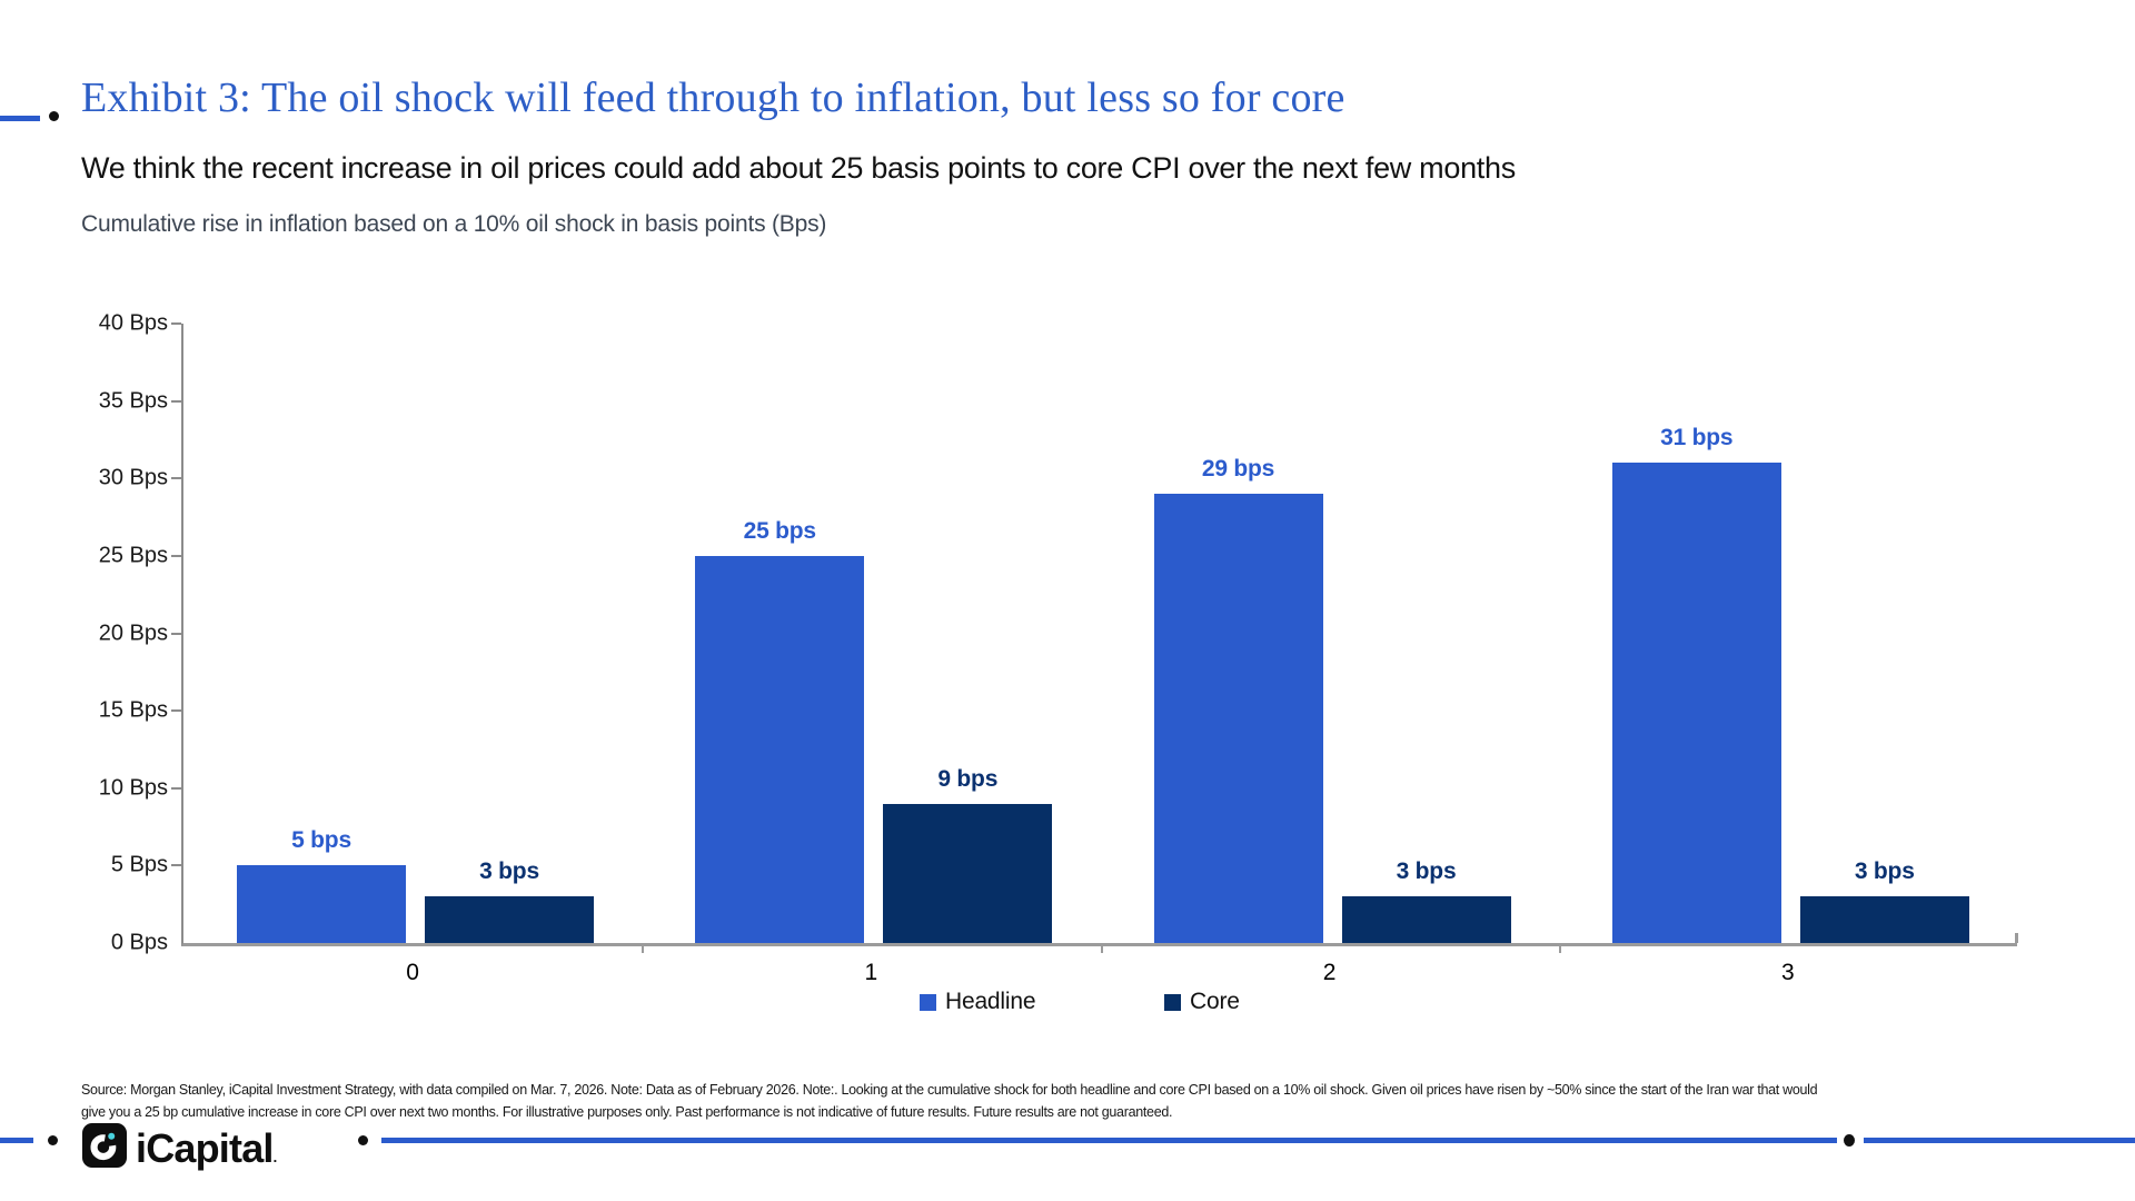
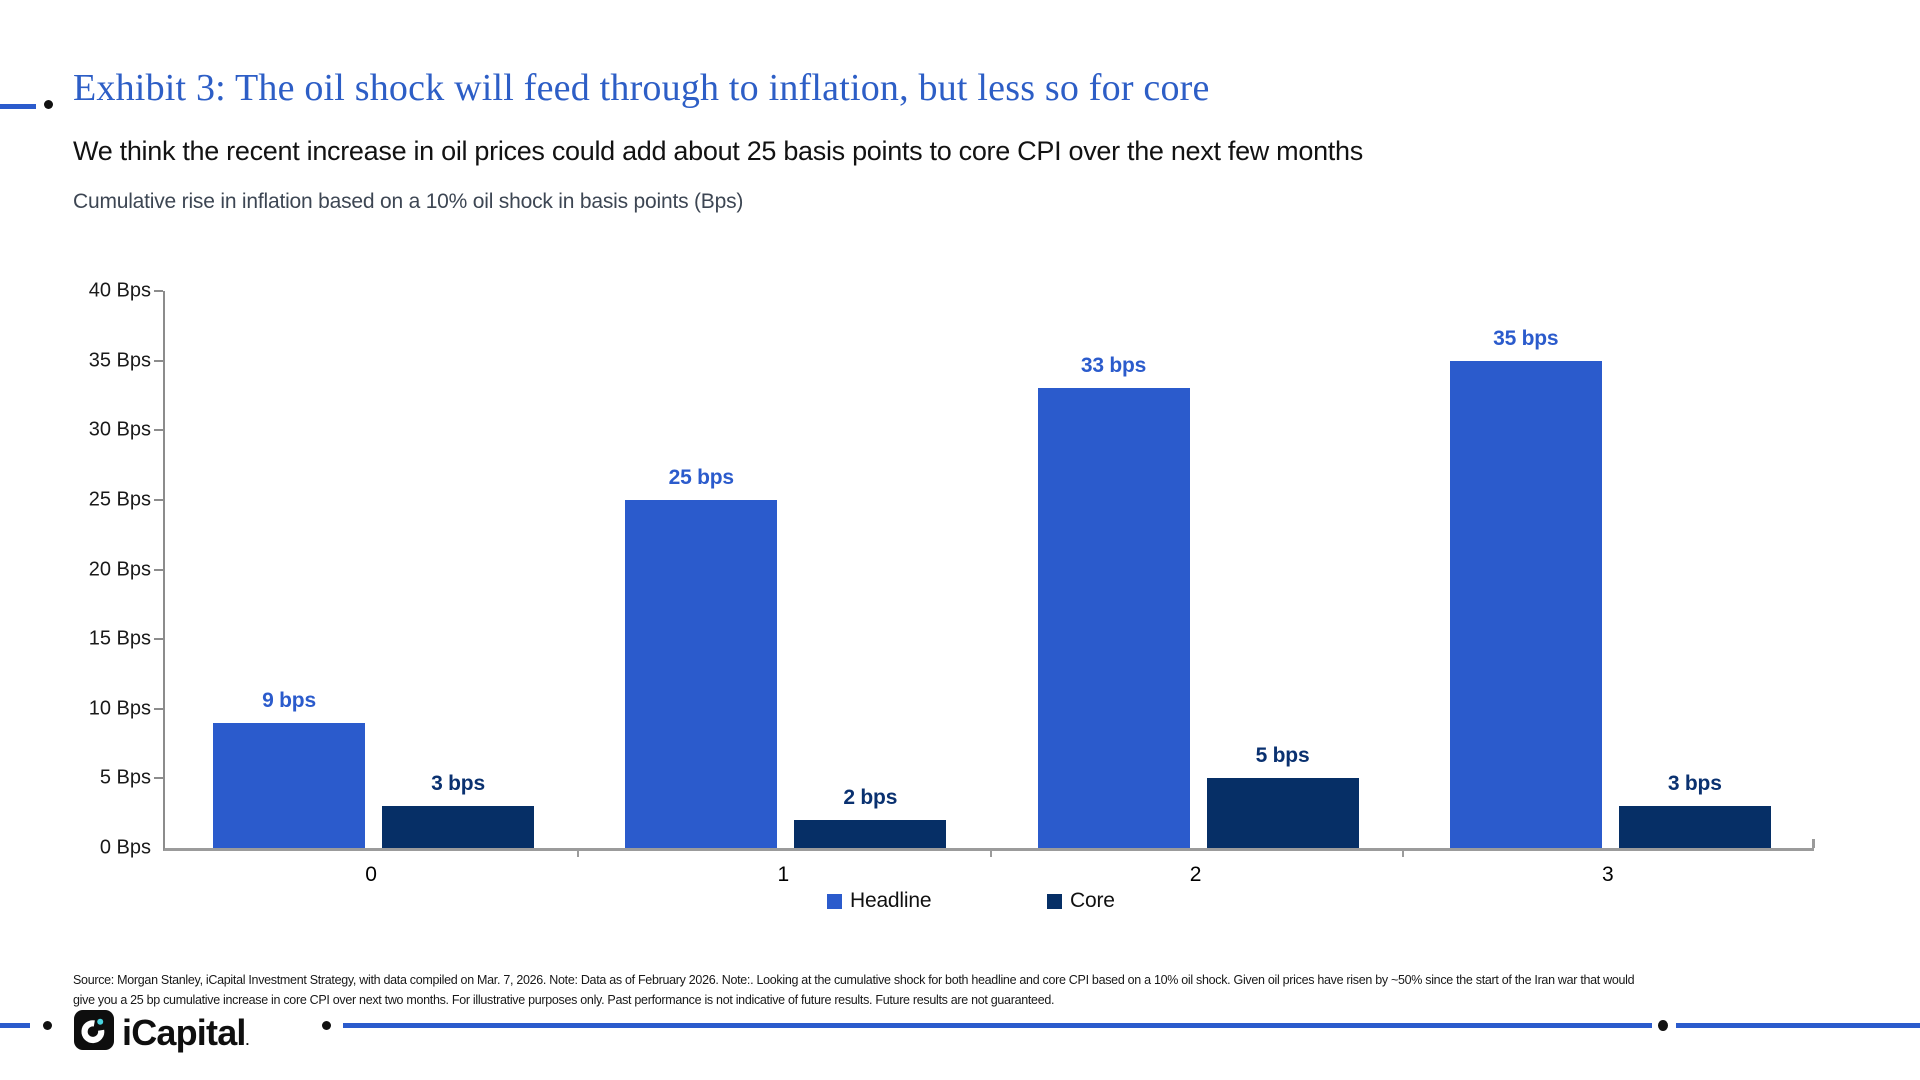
Headline/0: 5 -> 9
Core/1: 9 -> 2
Headline/2: 29 -> 33
Core/2: 3 -> 5
Headline/3: 31 -> 35
